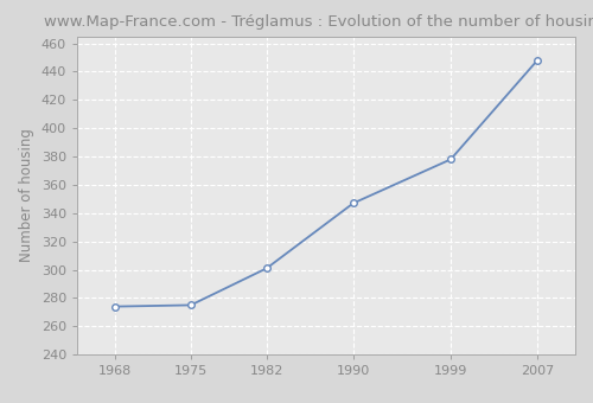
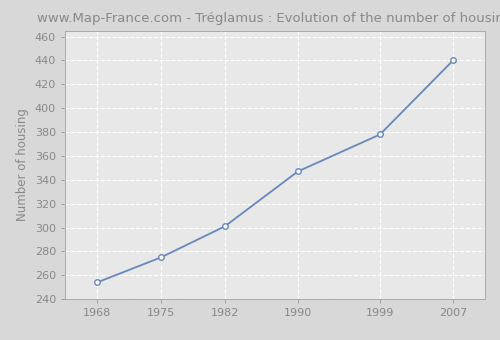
1968: 274 -> 254
2007: 448 -> 440
